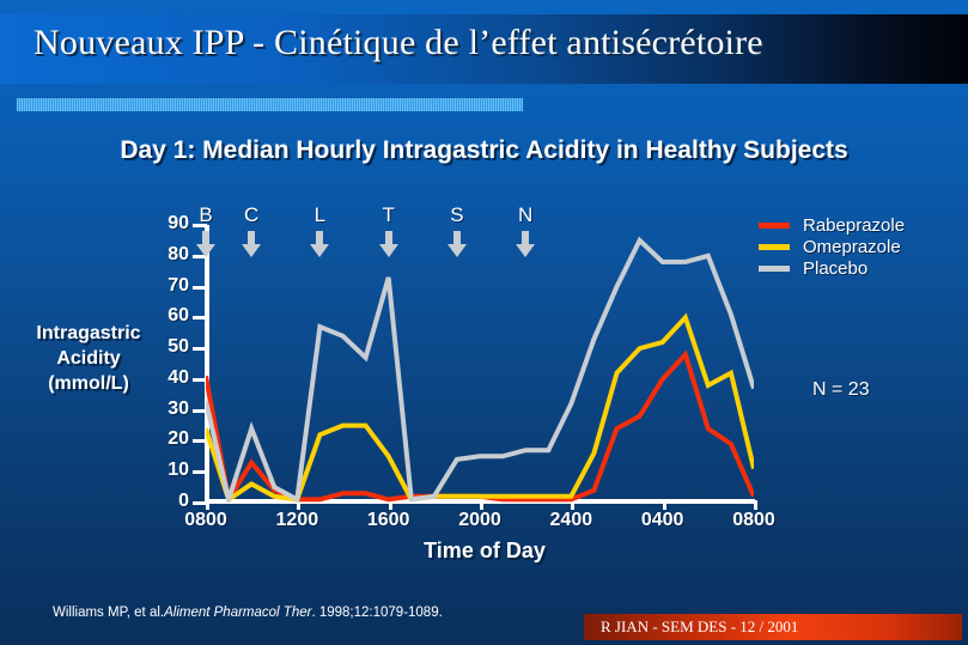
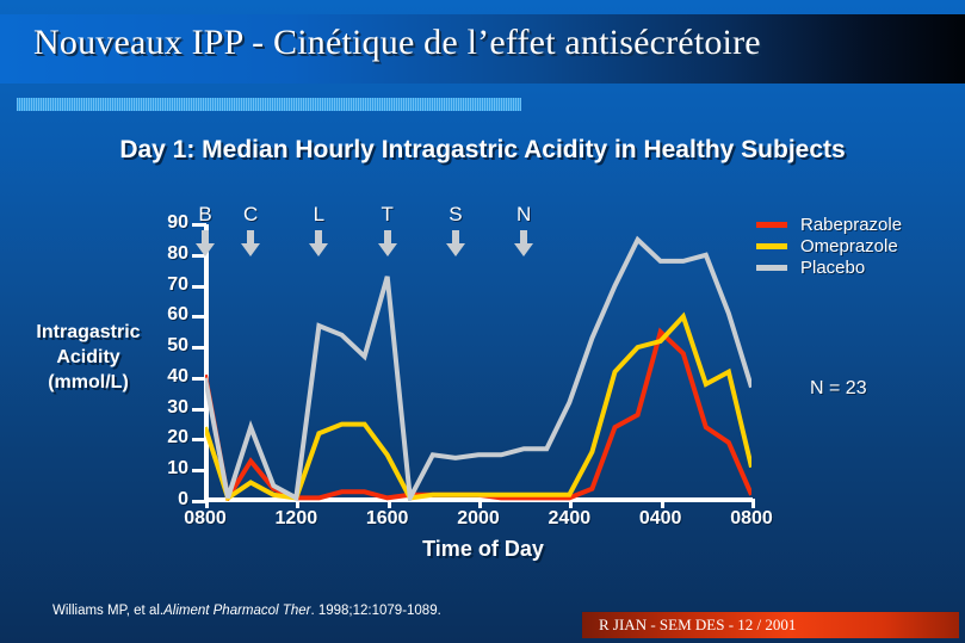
Placebo/0: 33 -> 40
Placebo/10: 2 -> 15
Rabeprazole/20: 40 -> 55
